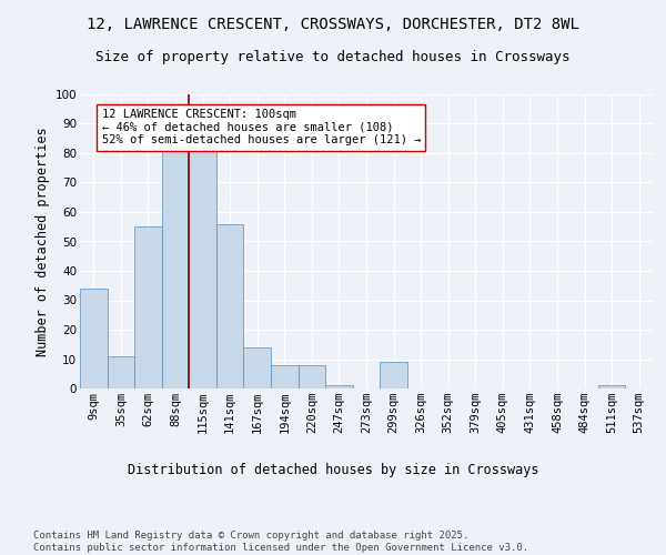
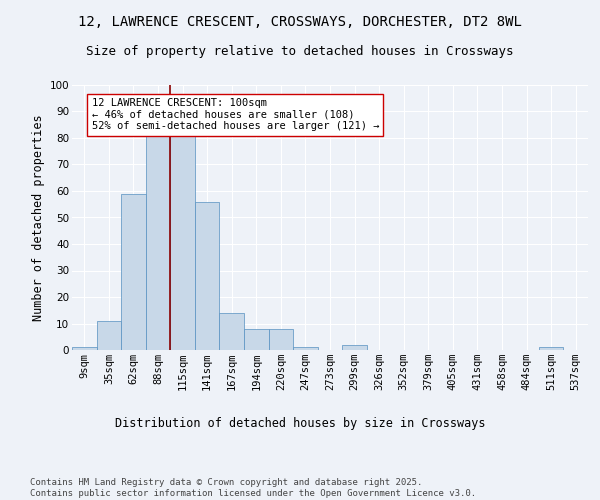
9sqm: 34 -> 1
62sqm: 55 -> 59
299sqm: 9 -> 2
